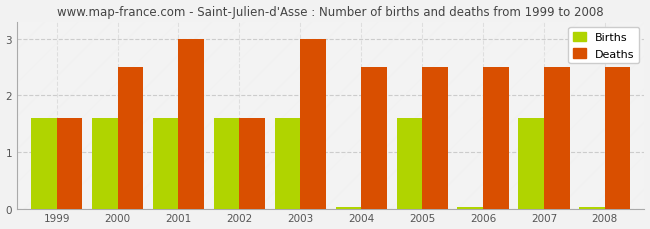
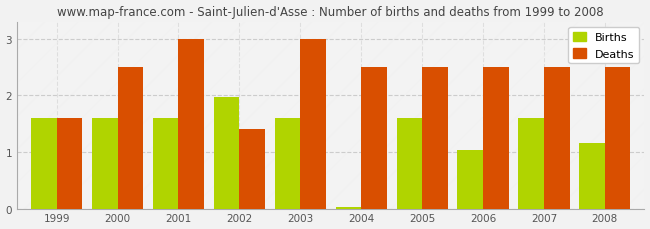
Births/2002: 1.60 -> 1.96
Deaths/2002: 1.6 -> 1.4
Births/2006: 0.02 -> 1.04
Births/2008: 0.02 -> 1.16
